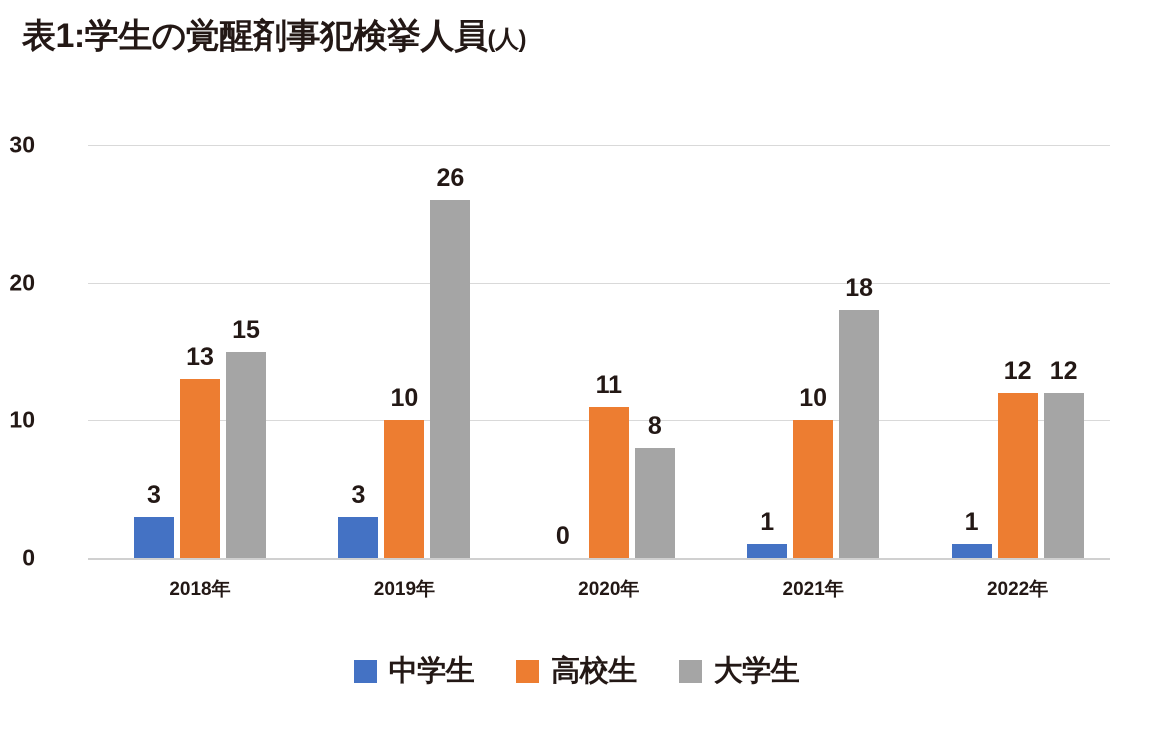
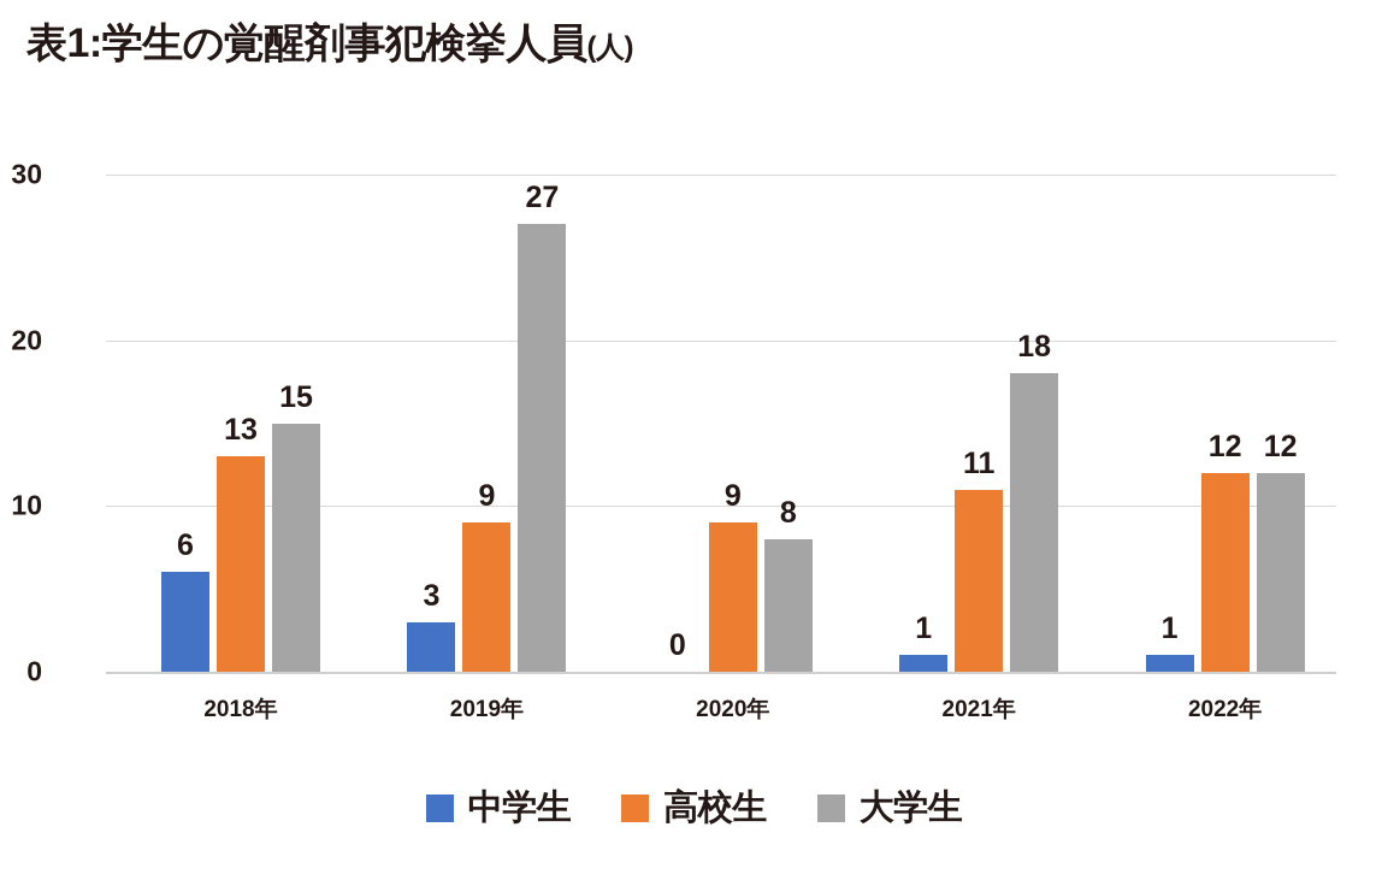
中学生/2018年: 3 -> 6
高校生/2019年: 10 -> 9
大学生/2019年: 26 -> 27
高校生/2020年: 11 -> 9
高校生/2021年: 10 -> 11
